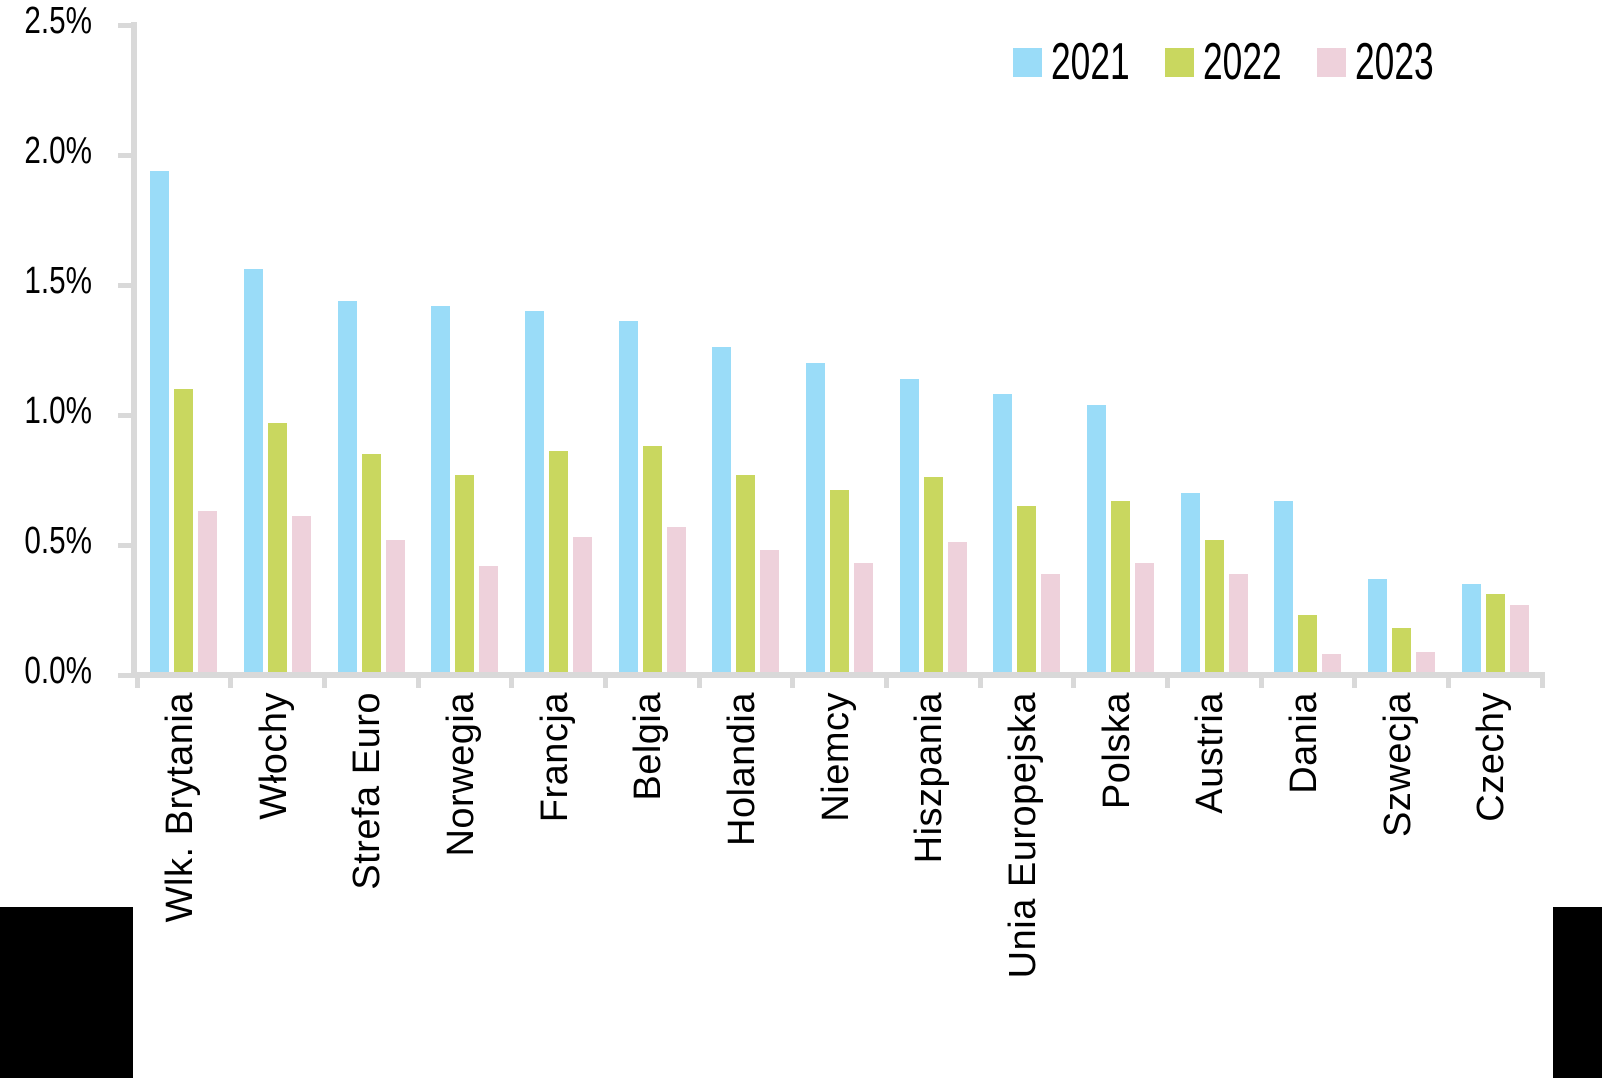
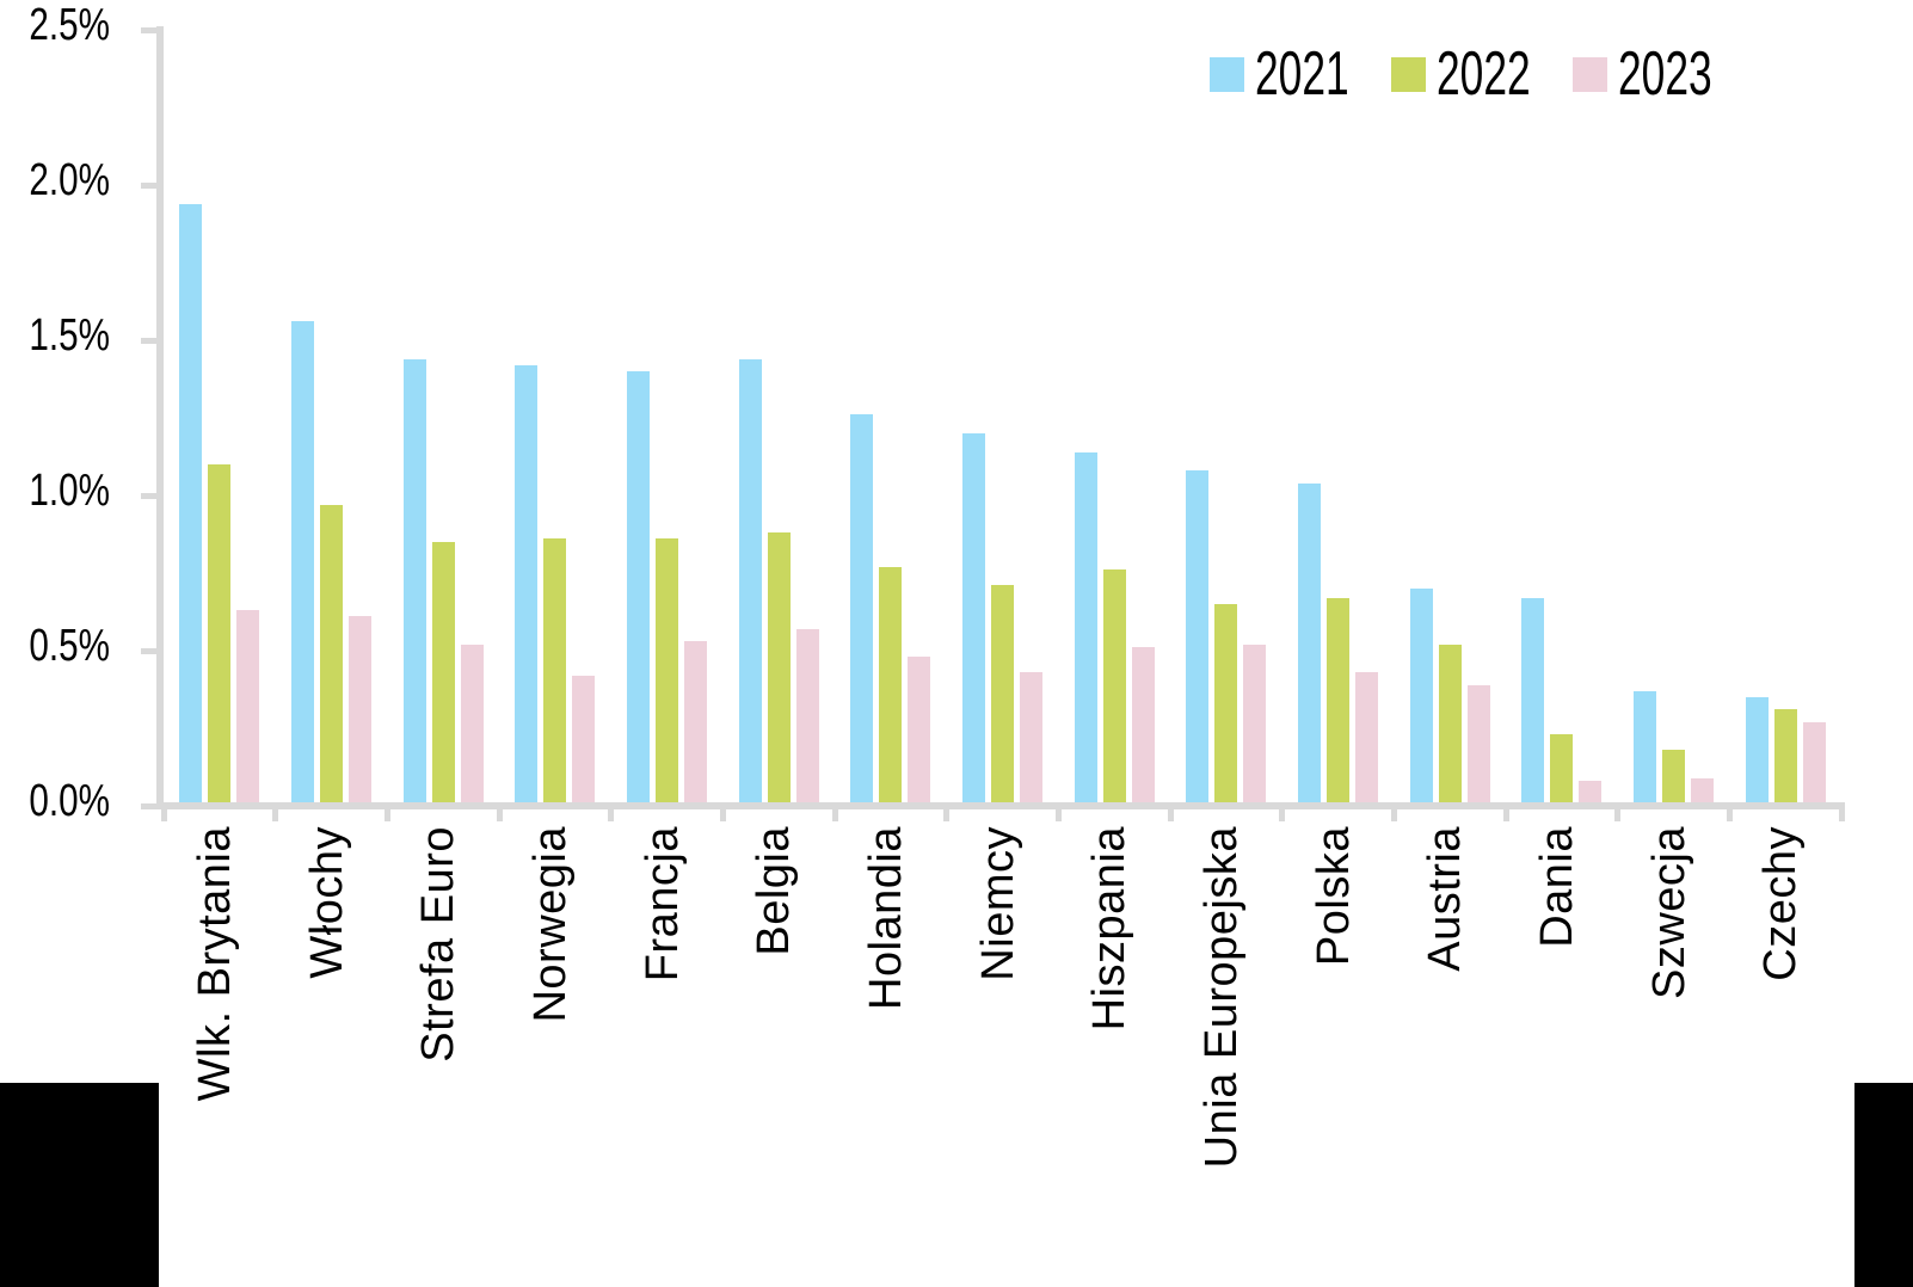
2022/Norwegia: 0.77% -> 0.86%
2021/Belgia: 1.36% -> 1.44%
2023/Unia Europejska: 0.39% -> 0.52%
